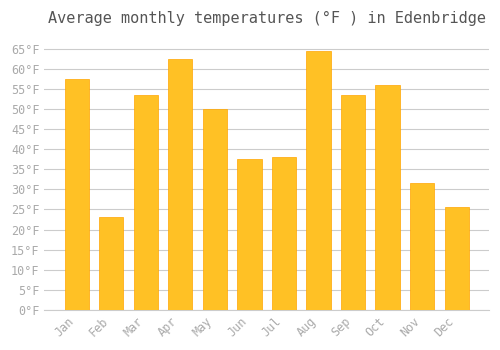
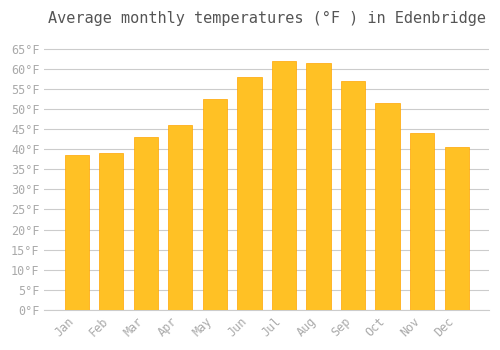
Jan: 57.5°F -> 38.5°F
Feb: 23.0°F -> 39.0°F
Mar: 53.5°F -> 43.0°F
Apr: 62.5°F -> 46.0°F
May: 50.0°F -> 52.5°F
Jun: 37.5°F -> 58.0°F
Jul: 38.0°F -> 62.0°F
Aug: 64.5°F -> 61.5°F
Sep: 53.5°F -> 57.0°F
Oct: 56.0°F -> 51.5°F
Nov: 31.5°F -> 44.0°F
Dec: 25.5°F -> 40.5°F
